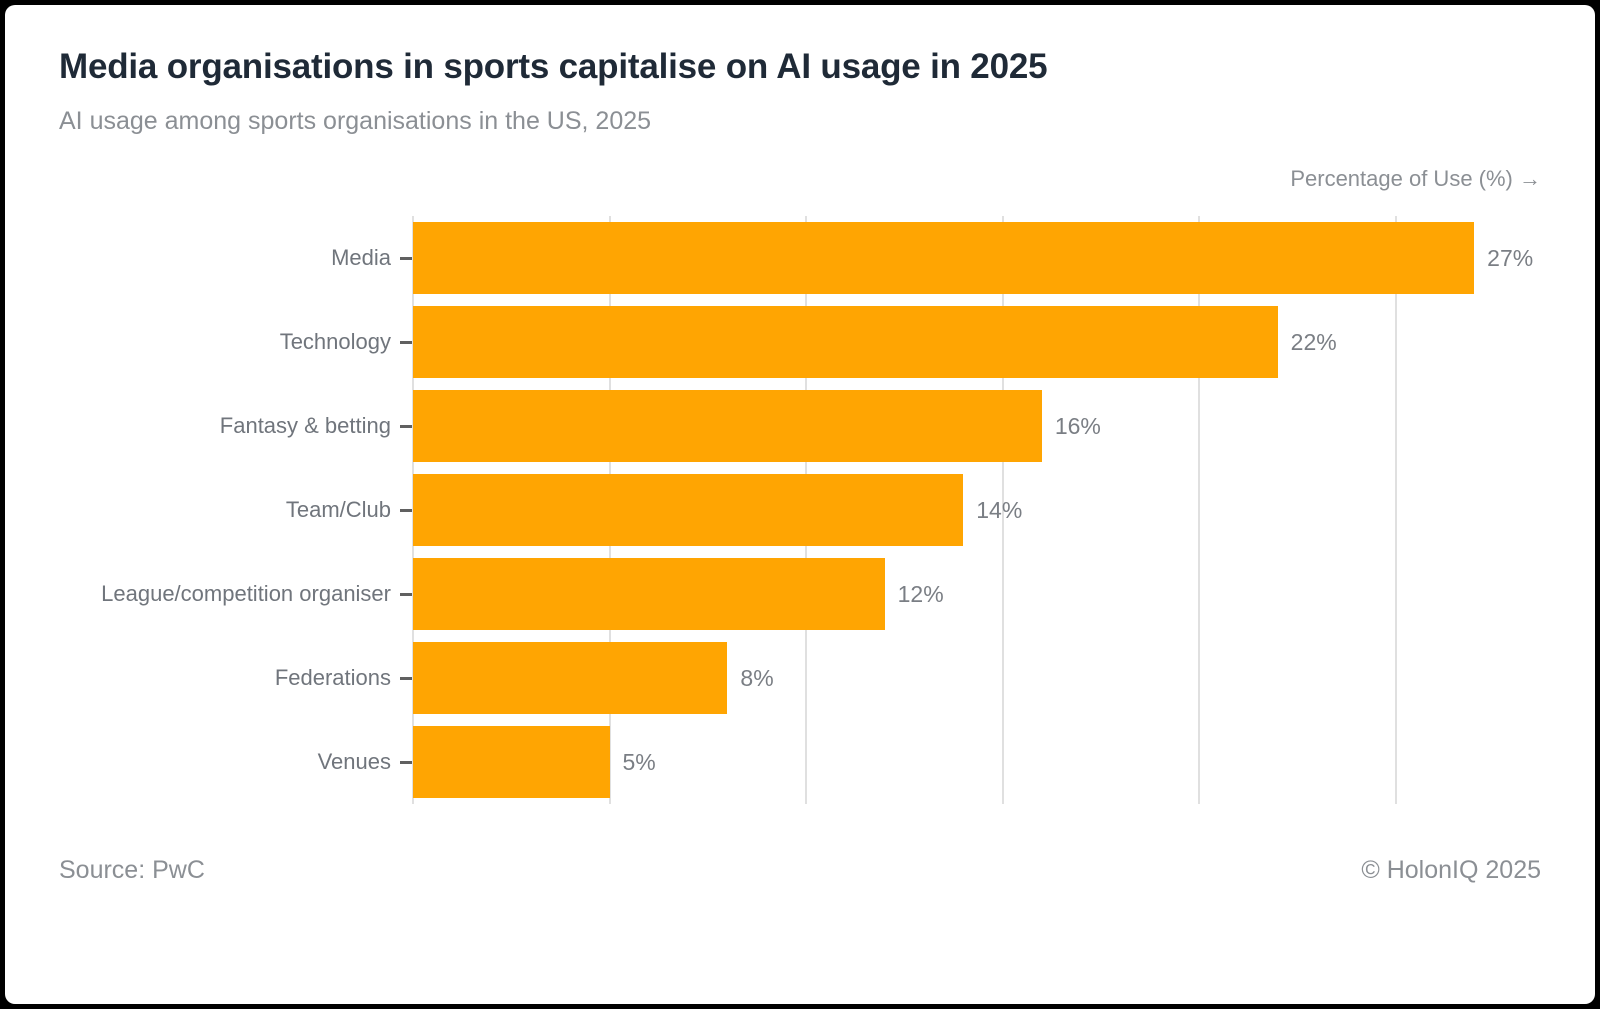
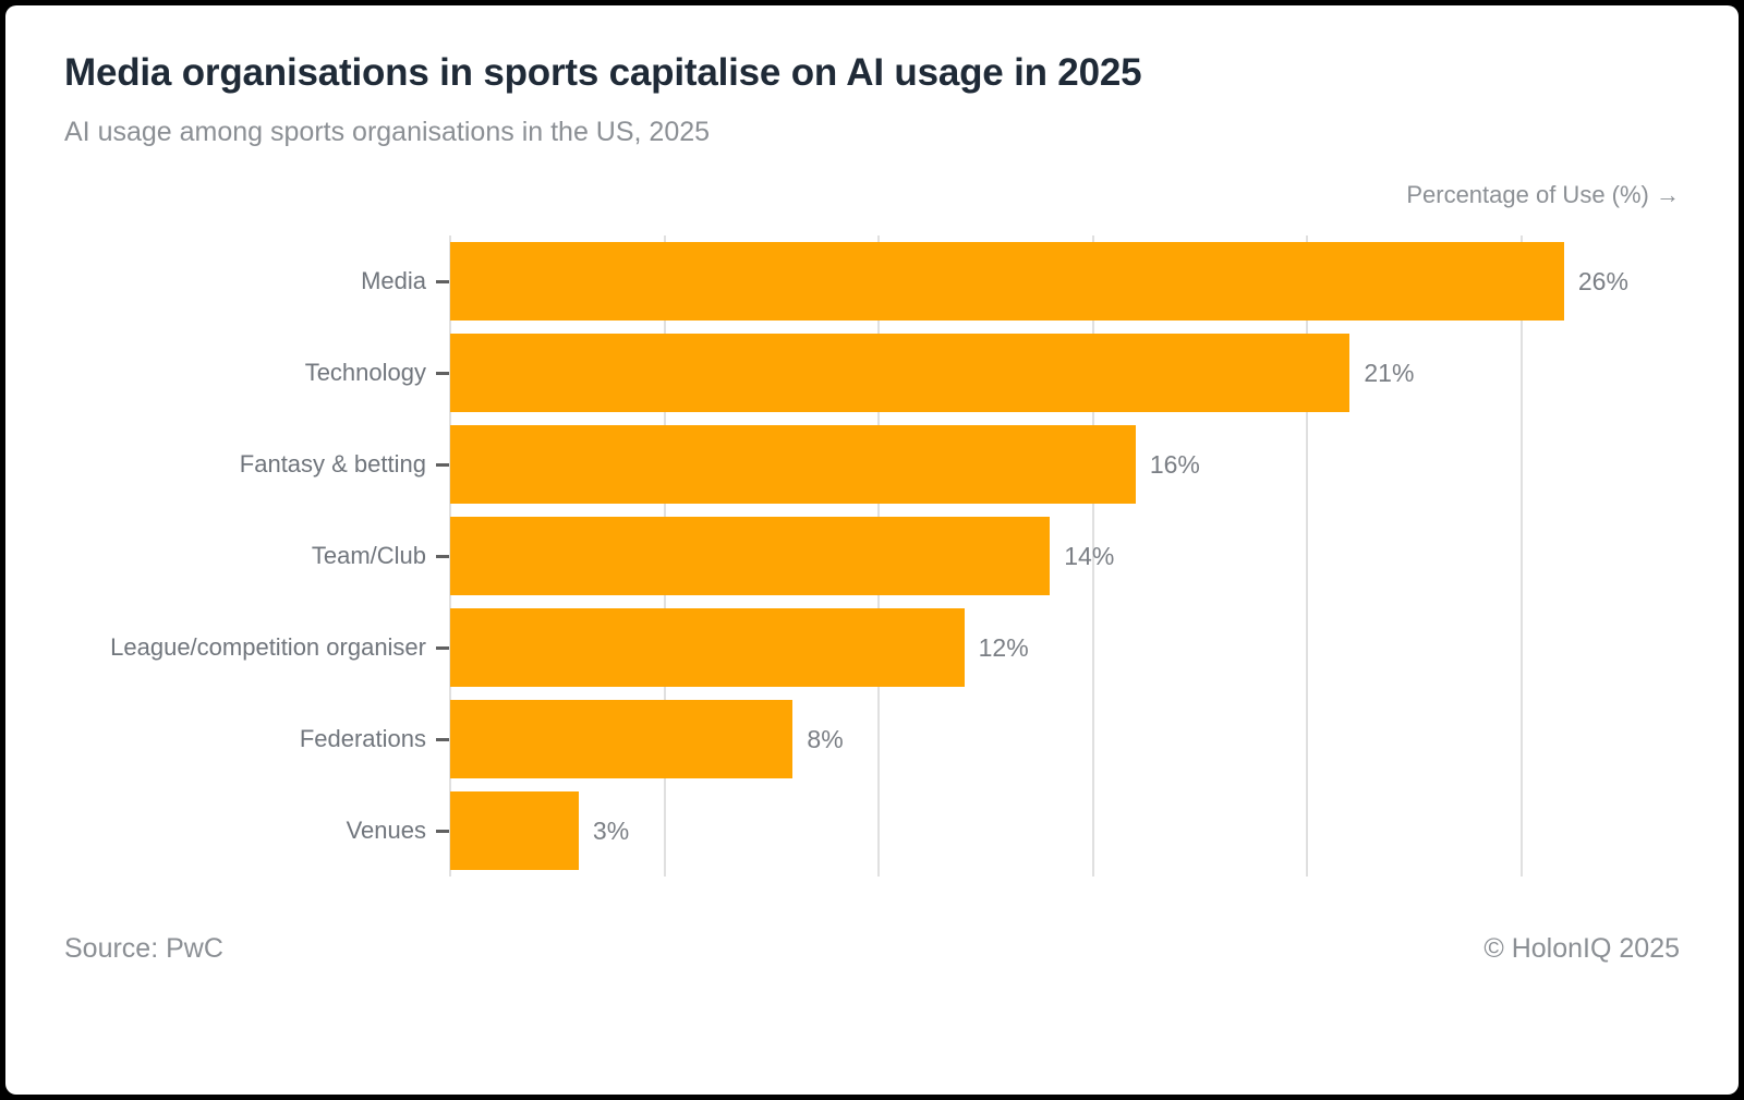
Media: 27% -> 26%
Technology: 22% -> 21%
Venues: 5% -> 3%
